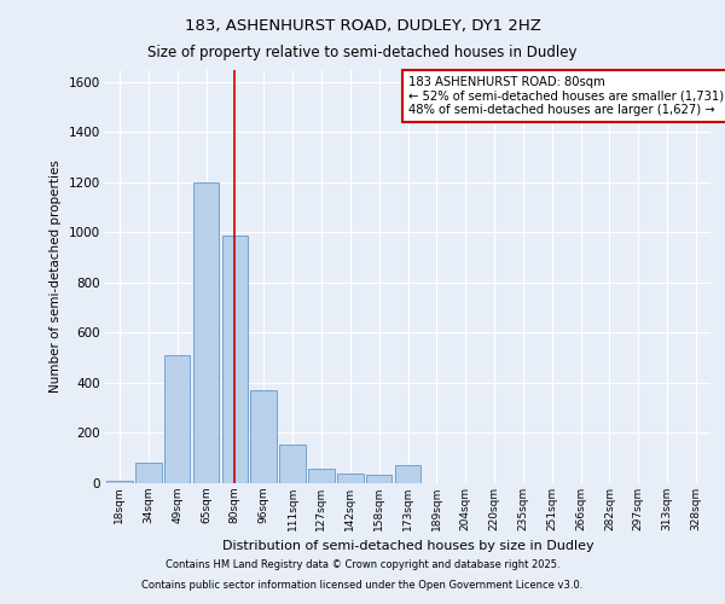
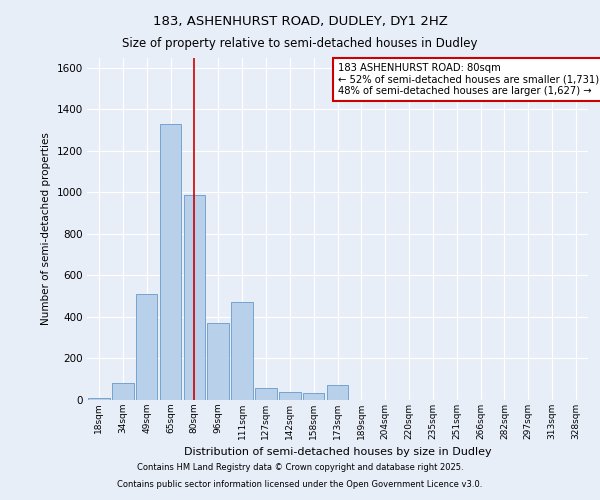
65sqm: 1200 -> 1330
111sqm: 155 -> 470
